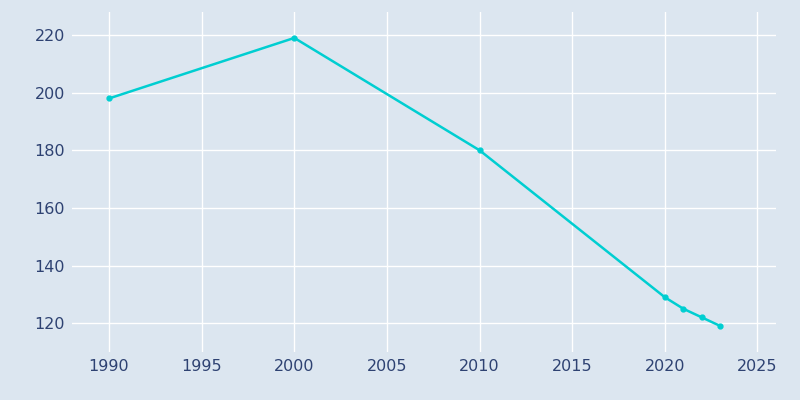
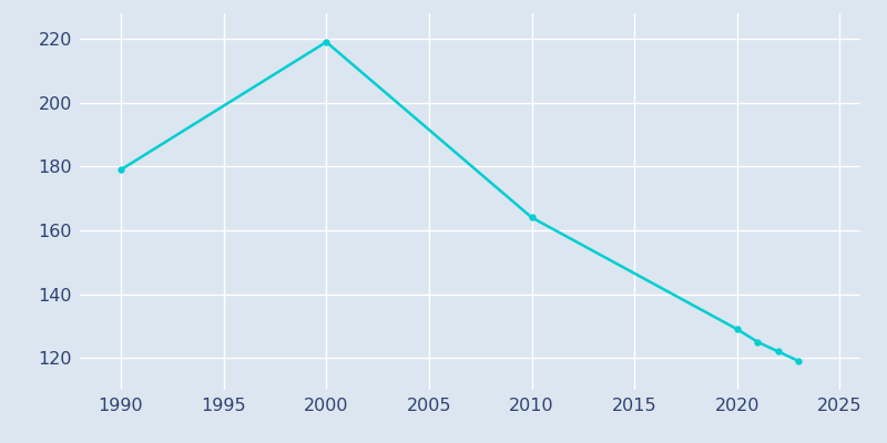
1990: 198 -> 179
2010: 180 -> 164
